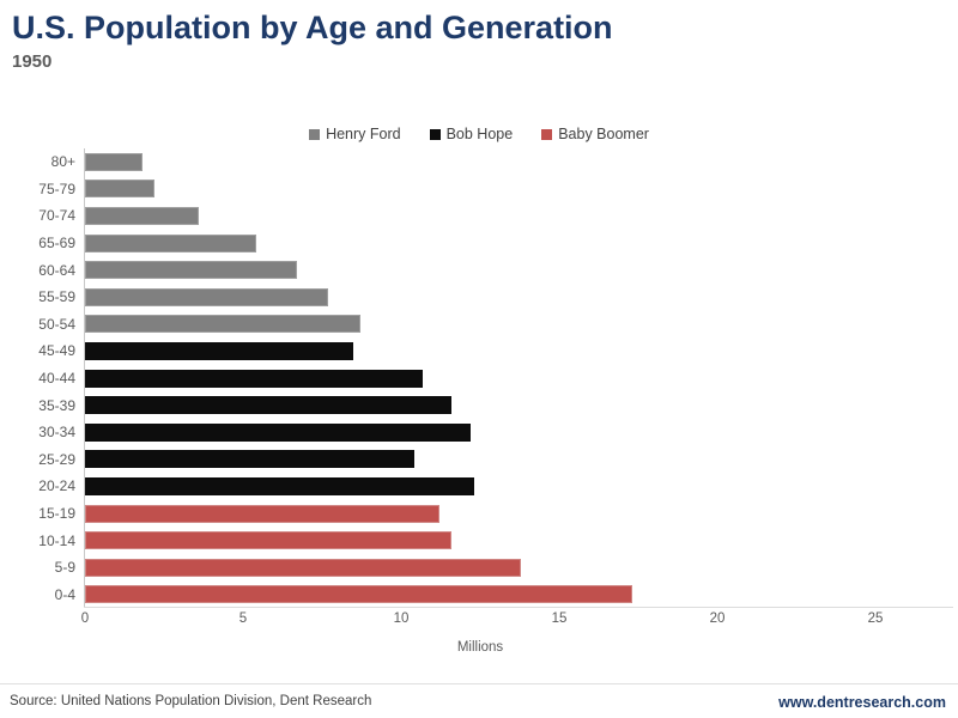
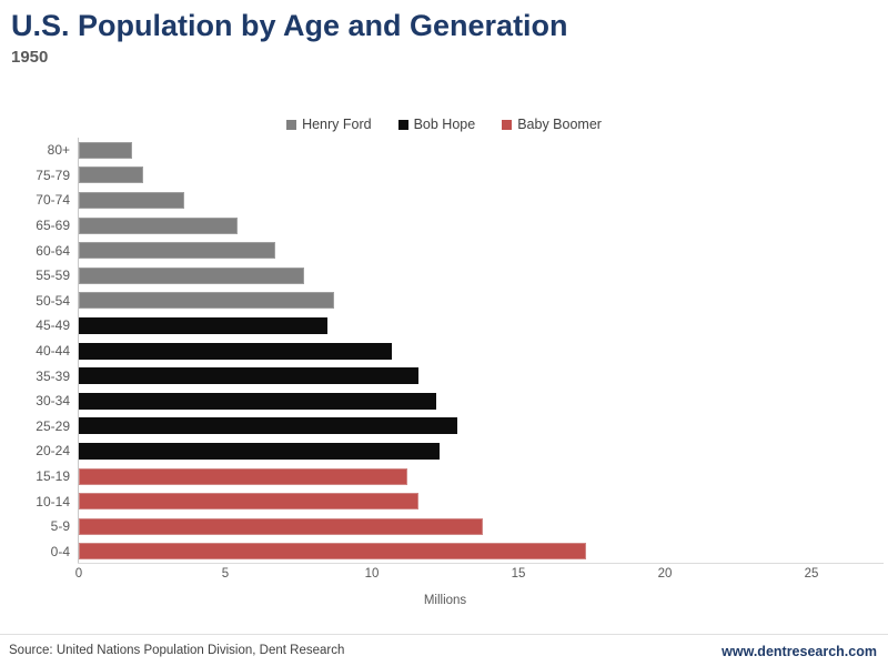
25-29: 10.4 -> 12.9
